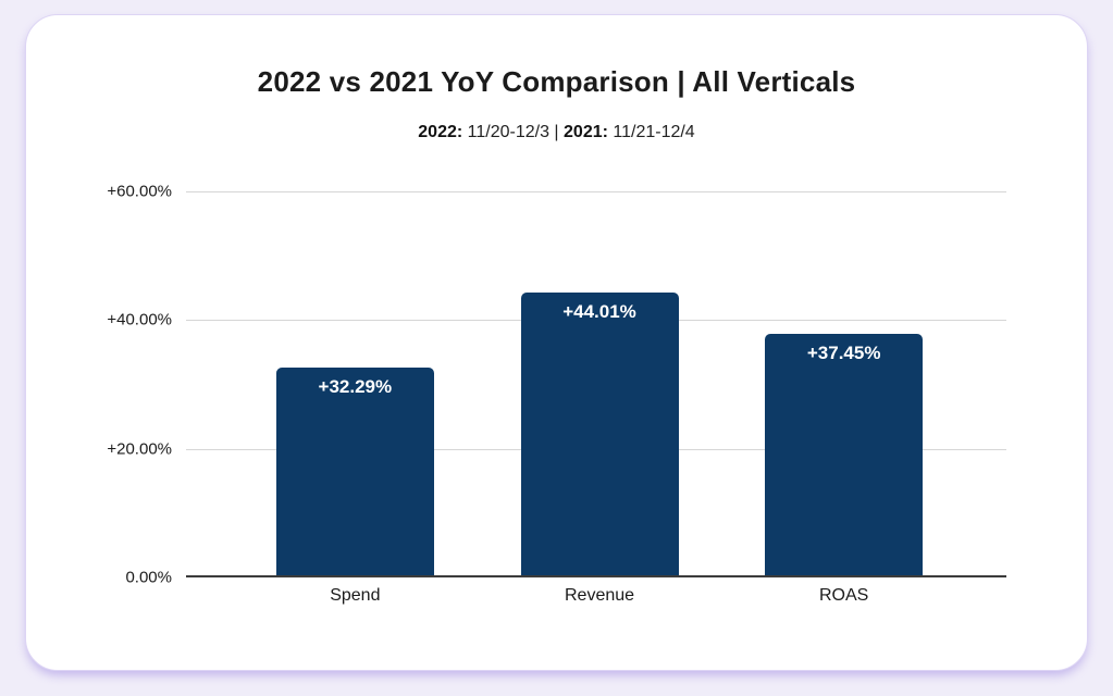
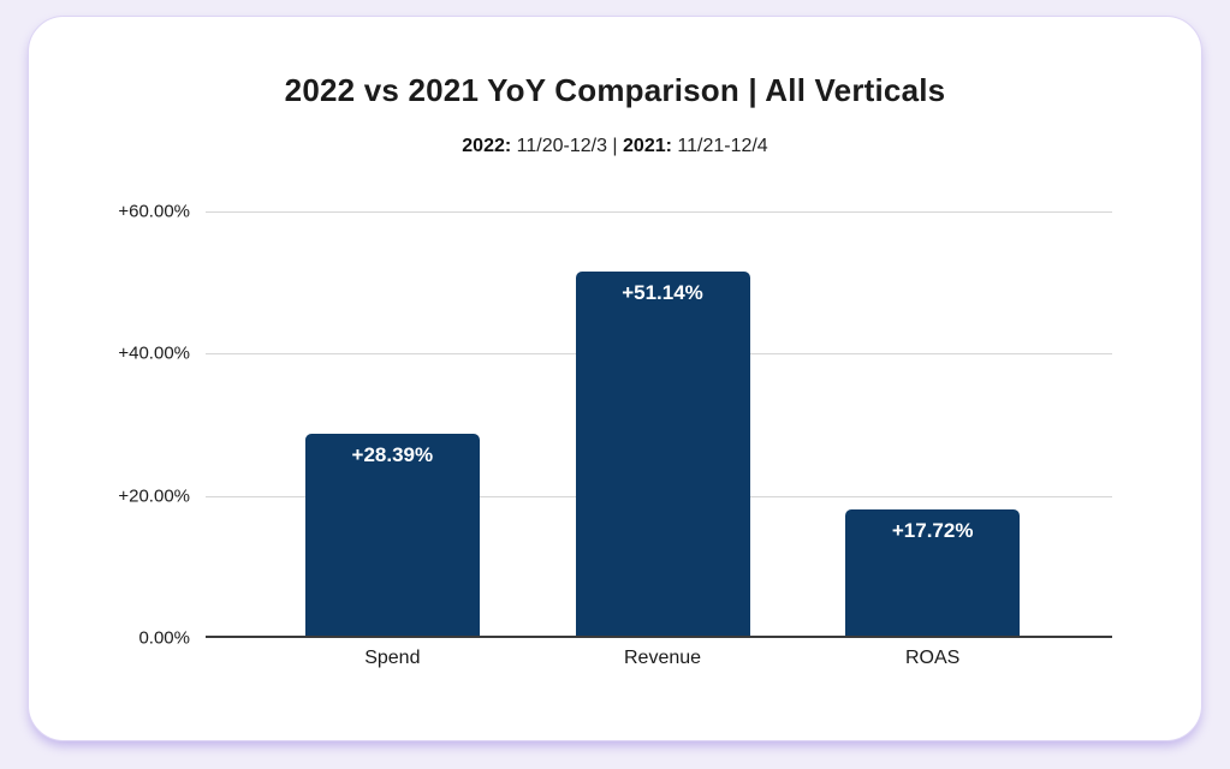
Spend: +32.29% -> +28.39%
Revenue: +44.01% -> +51.14%
ROAS: +37.45% -> +17.72%
